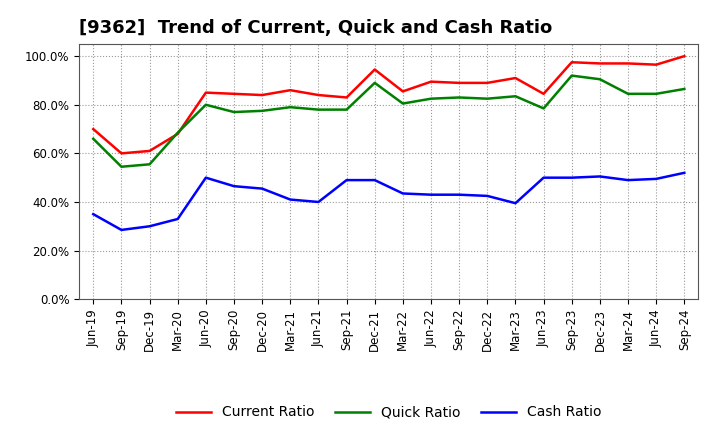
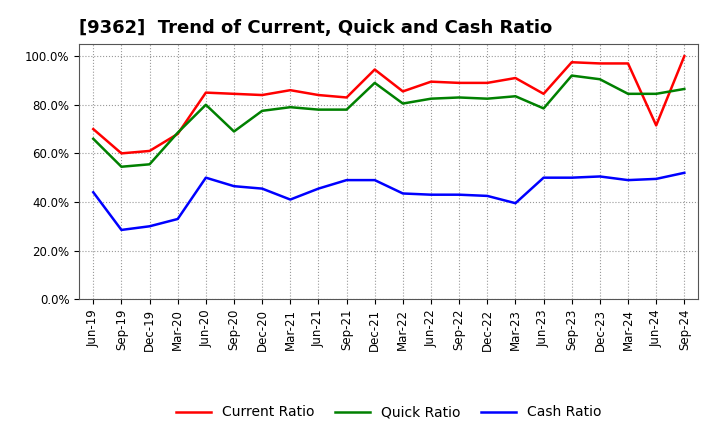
Cash Ratio/Jun-19: 35.0% -> 44.0%
Quick Ratio/Sep-20: 77.0% -> 69.0%
Cash Ratio/Jun-21: 40.0% -> 45.5%
Current Ratio/Jun-24: 96.5% -> 71.5%
